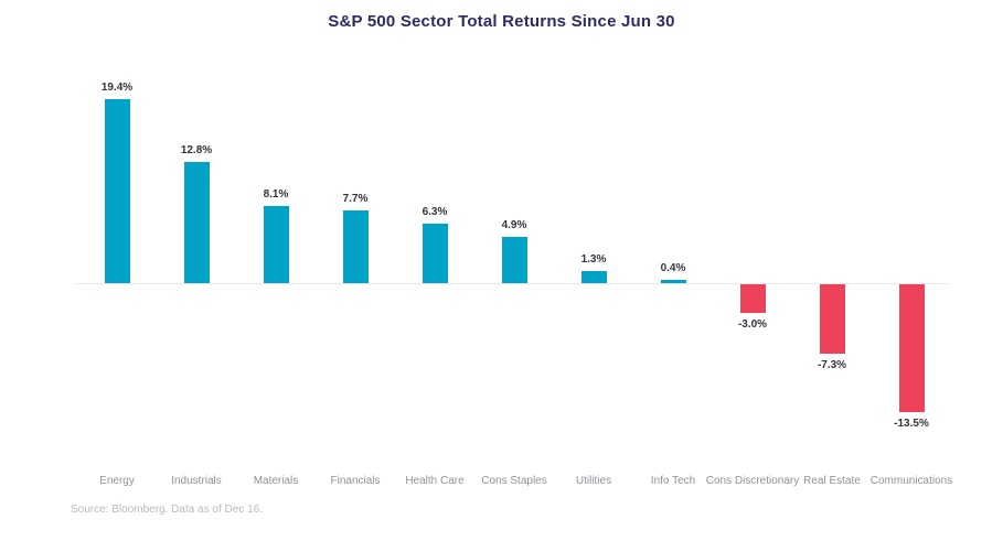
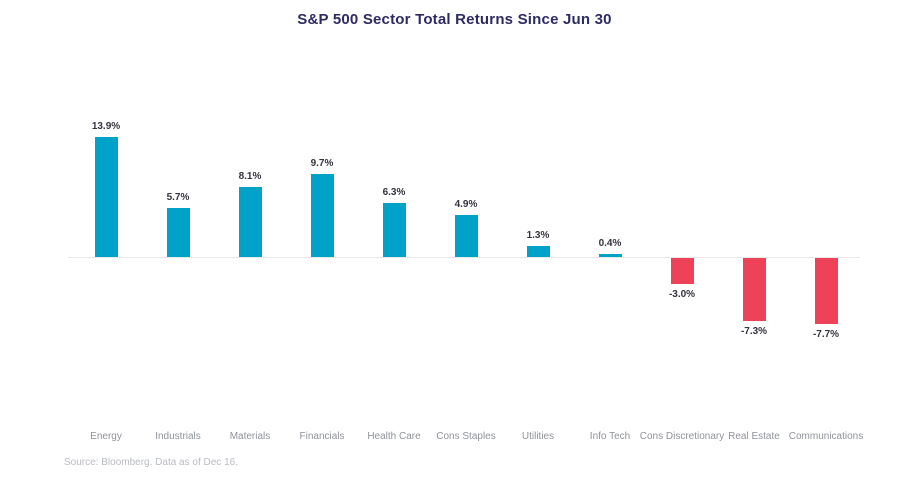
Energy: 19.4% -> 13.9%
Industrials: 12.8% -> 5.7%
Financials: 7.7% -> 9.7%
Communications: -13.5% -> -7.7%
